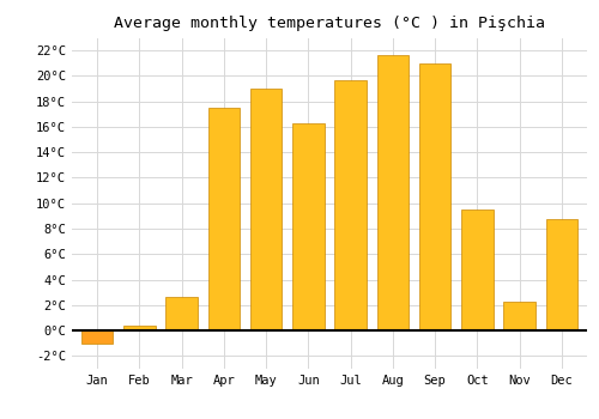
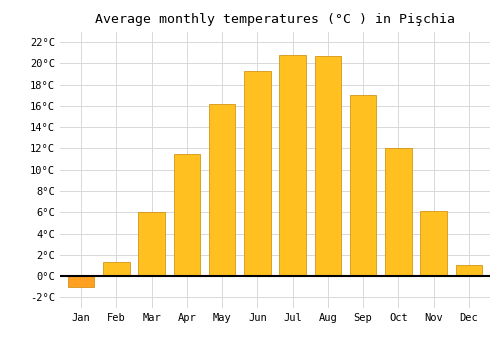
Feb: 0.4°C -> 1.3°C
Mar: 2.6°C -> 6.0°C
Apr: 17.5°C -> 11.5°C
May: 19.0°C -> 16.2°C
Jun: 16.3°C -> 19.3°C
Jul: 19.7°C -> 20.8°C
Aug: 21.6°C -> 20.7°C
Sep: 21.0°C -> 17.0°C
Oct: 9.5°C -> 12.0°C
Nov: 2.3°C -> 6.1°C
Dec: 8.8°C -> 1.0°C
